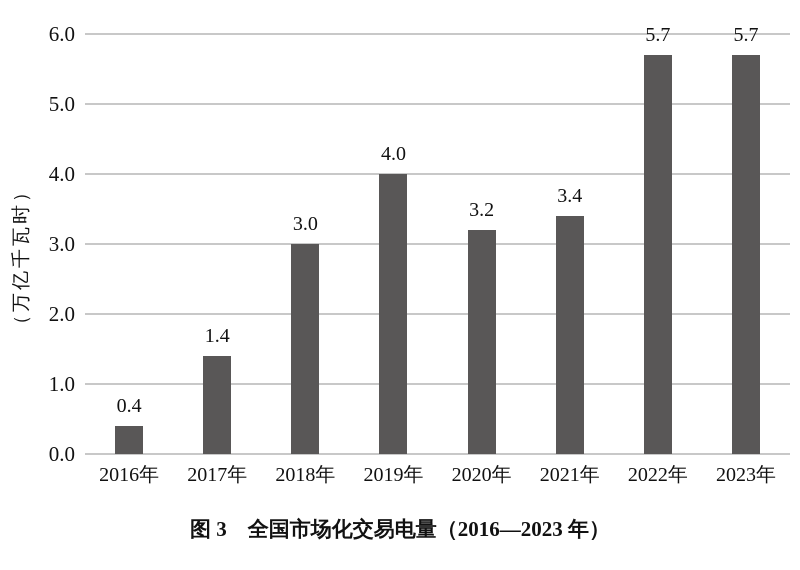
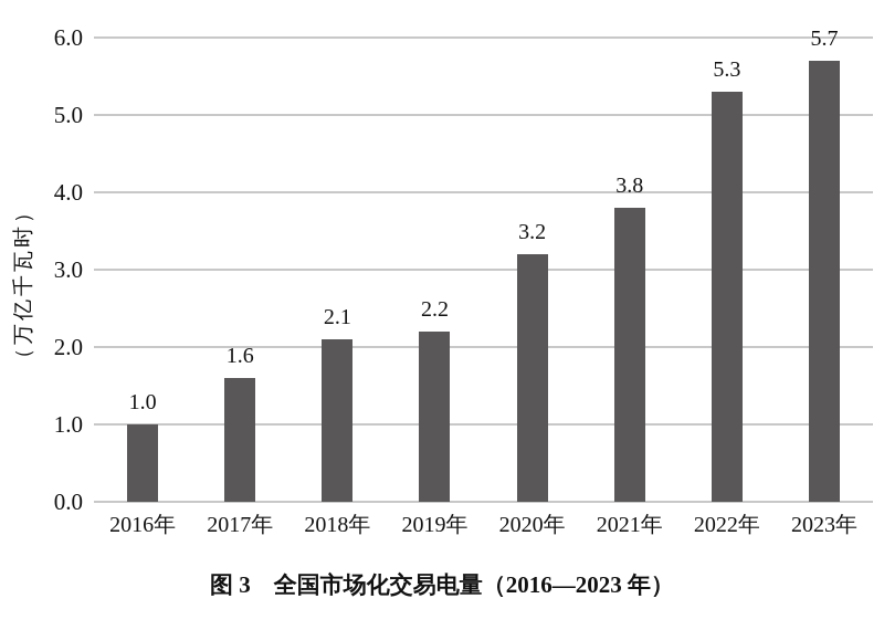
2016年: 0.4 -> 1.0
2017年: 1.4 -> 1.6
2018年: 3.0 -> 2.1
2019年: 4.0 -> 2.2
2021年: 3.4 -> 3.8
2022年: 5.7 -> 5.3
